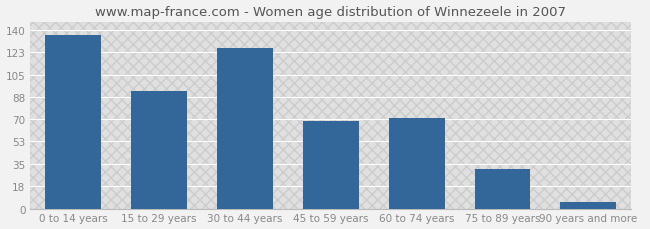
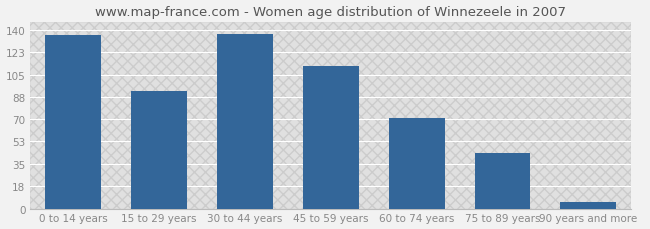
30 to 44 years: 126 -> 137
45 to 59 years: 69 -> 112
75 to 89 years: 31 -> 44
